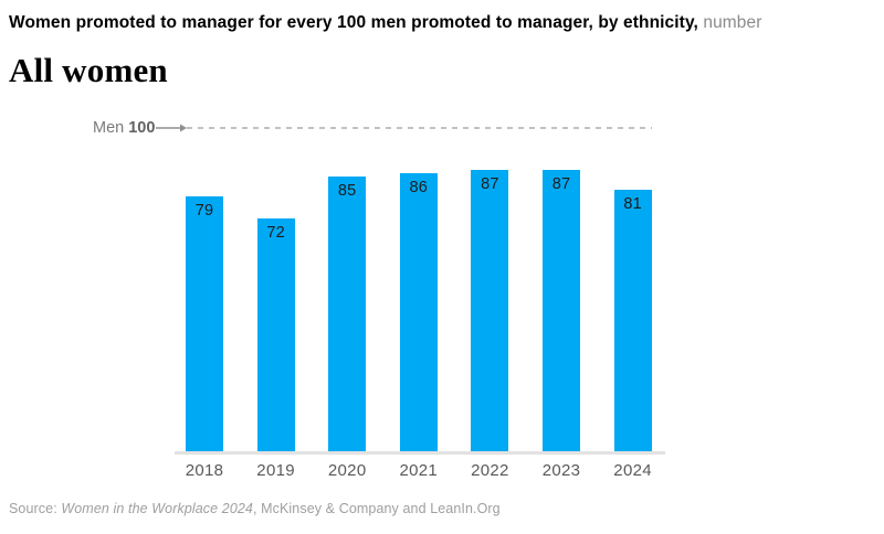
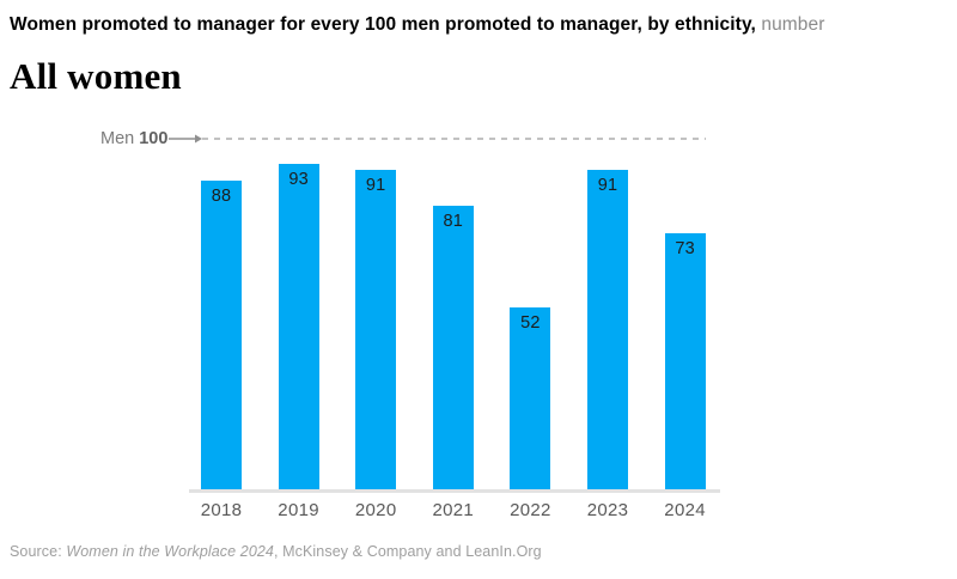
2018: 79 -> 88
2019: 72 -> 93
2020: 85 -> 91
2021: 86 -> 81
2022: 87 -> 52
2023: 87 -> 91
2024: 81 -> 73
